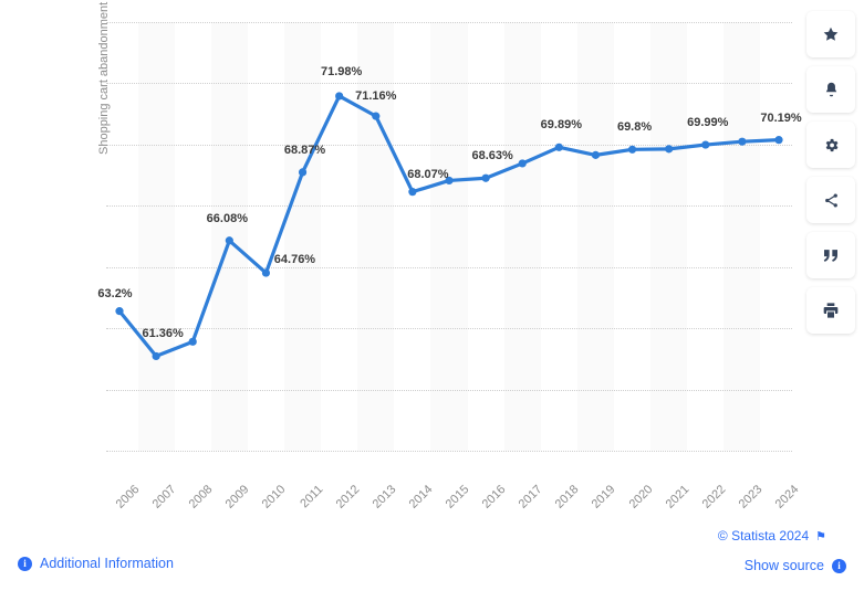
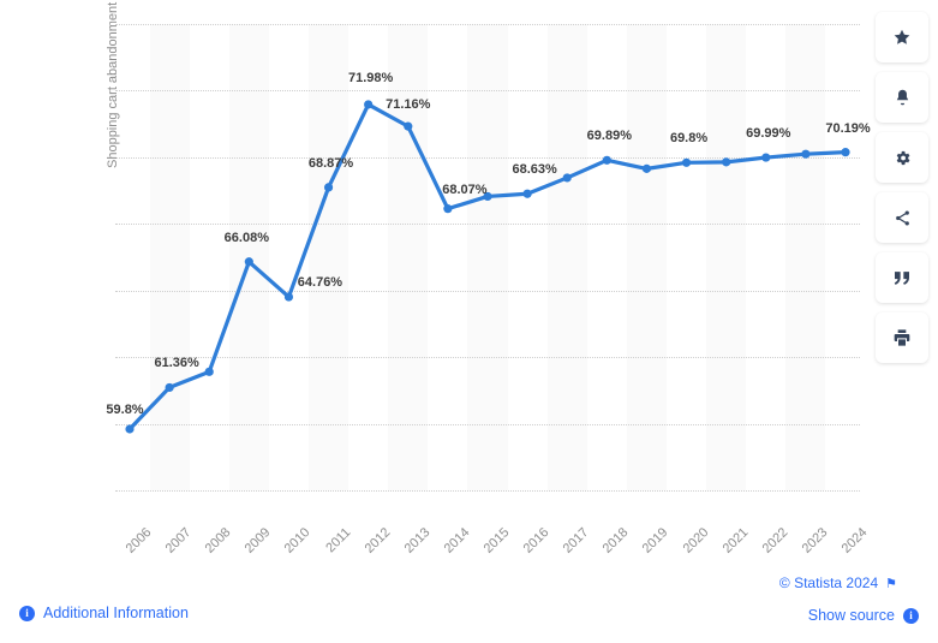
2006: 63.2% -> 59.8%
